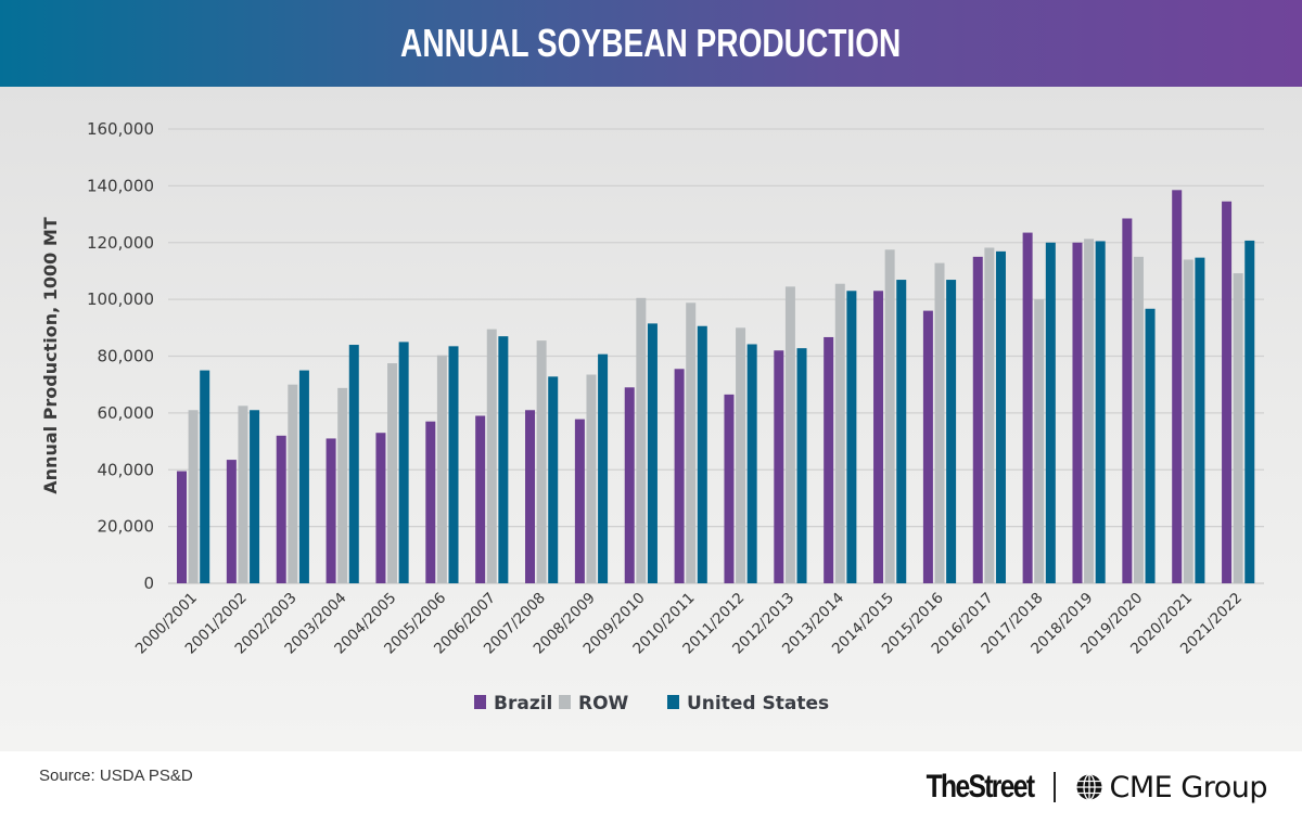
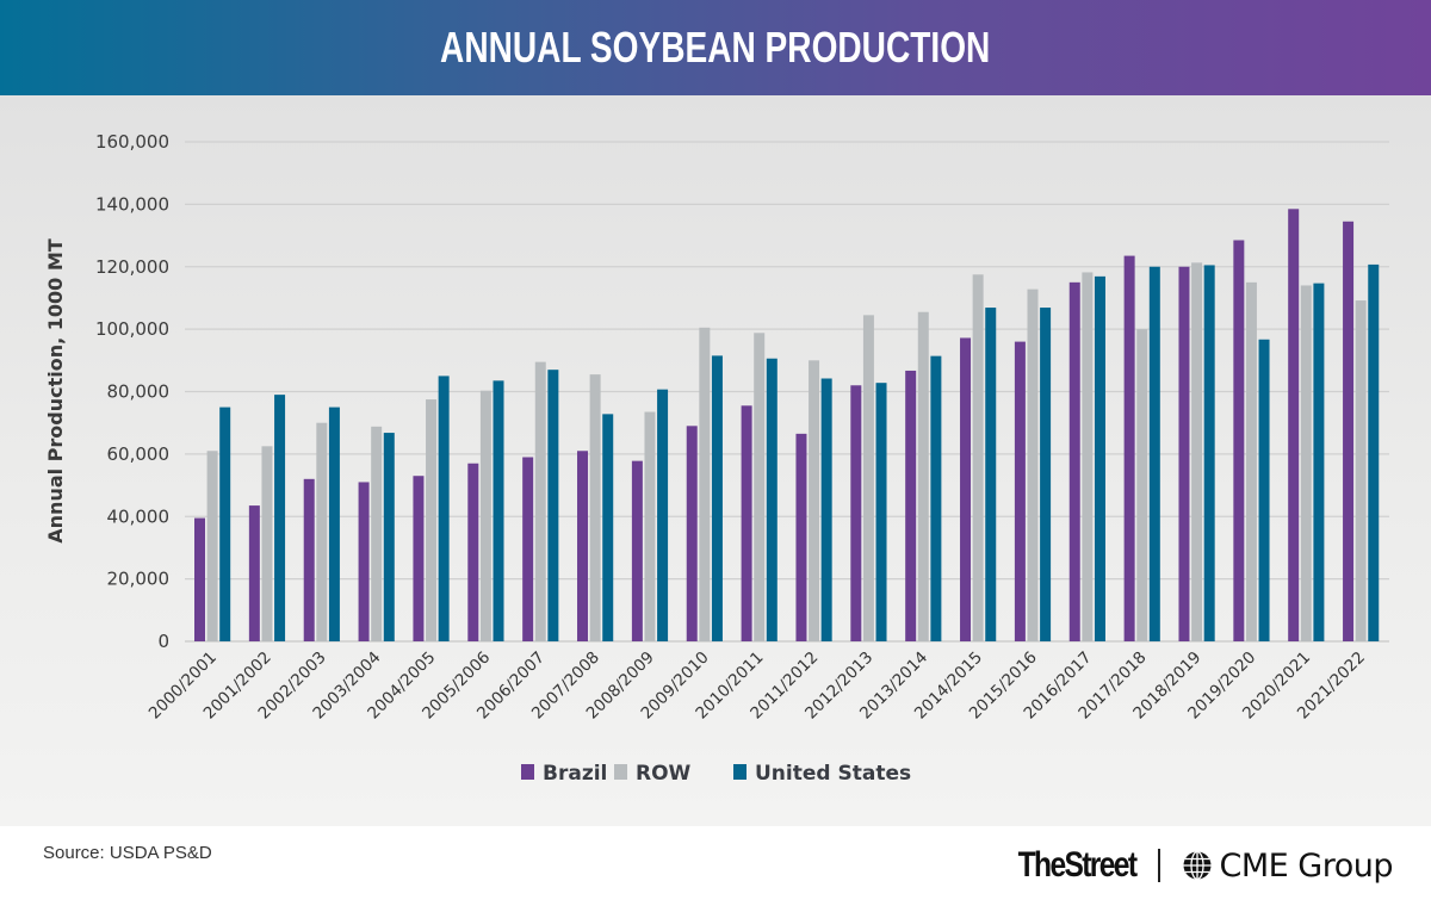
United States/2001/2002: 61000 -> 79000
United States/2003/2004: 84000 -> 67000
United States/2013/2014: 103000 -> 91000
Brazil/2014/2015: 103000 -> 97000
